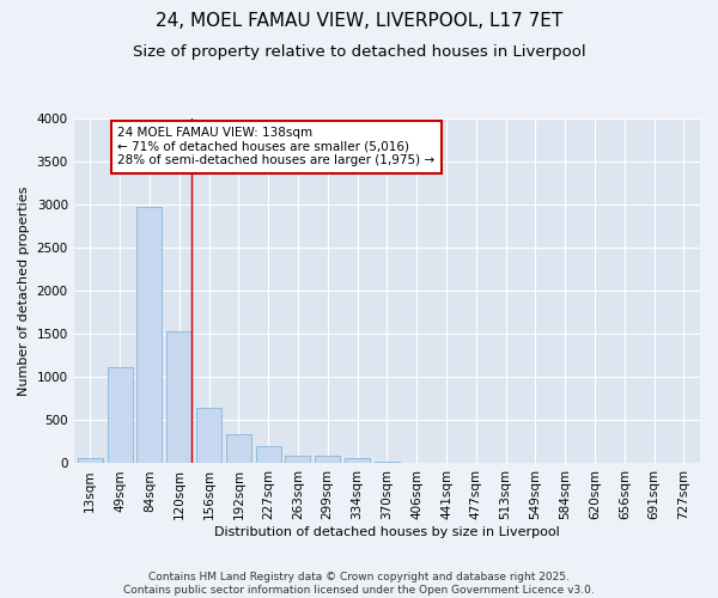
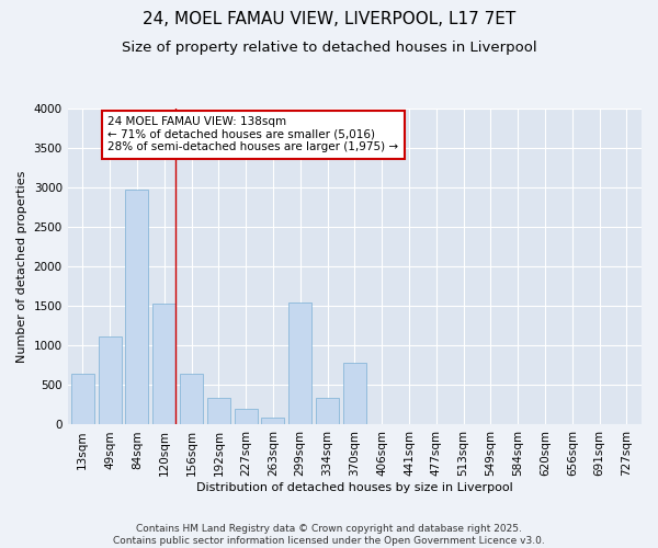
13sqm: 60 -> 640
299sqm: 90 -> 1540
334sqm: 60 -> 340
370sqm: 20 -> 780
